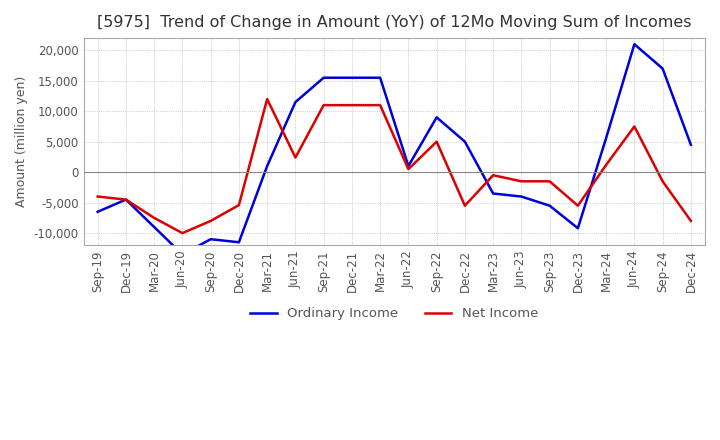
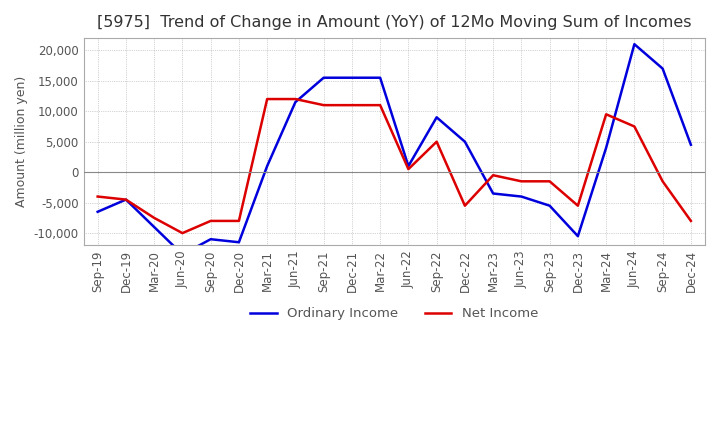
Net Income/Dec-20: -5,400 -> -8,000
Net Income/Jun-21: 2,400 -> 12,000
Ordinary Income/Dec-23: -9,200 -> -10,500
Ordinary Income/Mar-24: 5,600 -> 4,000
Net Income/Mar-24: 1,200 -> 9,500
